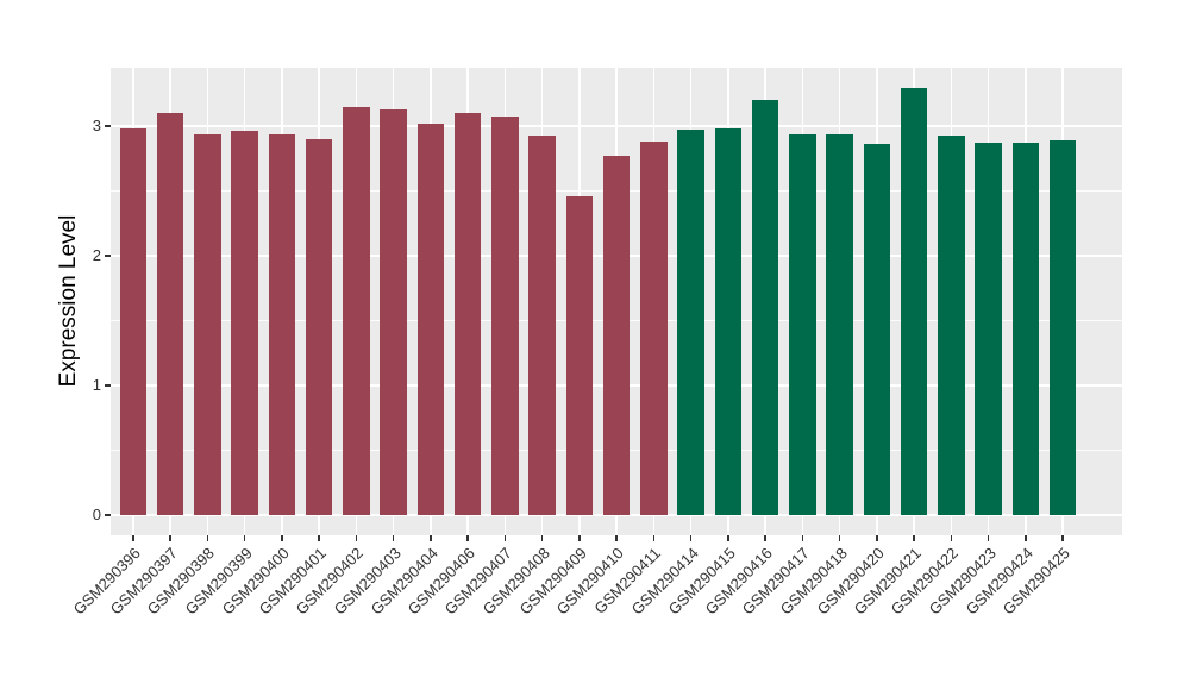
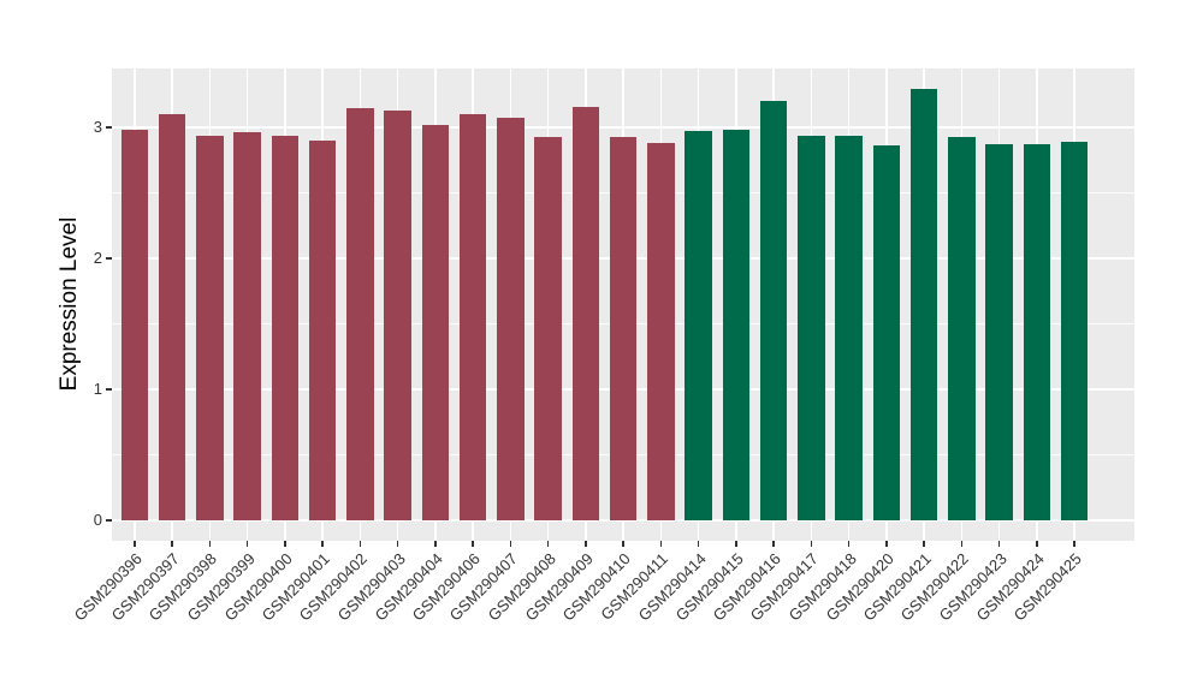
GSM290409: 2.46 -> 3.16
GSM290410: 2.77 -> 2.93
